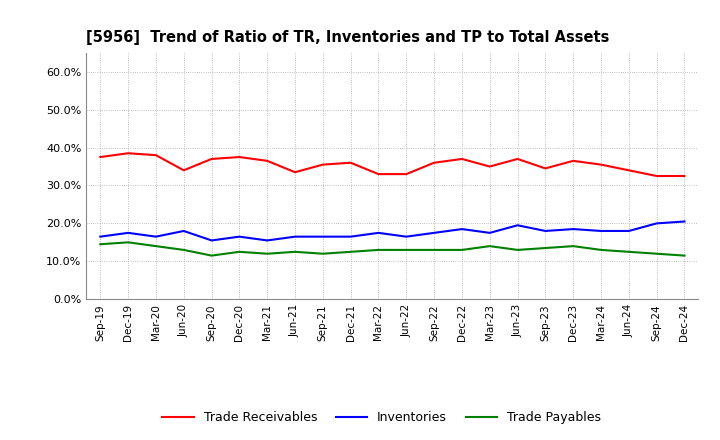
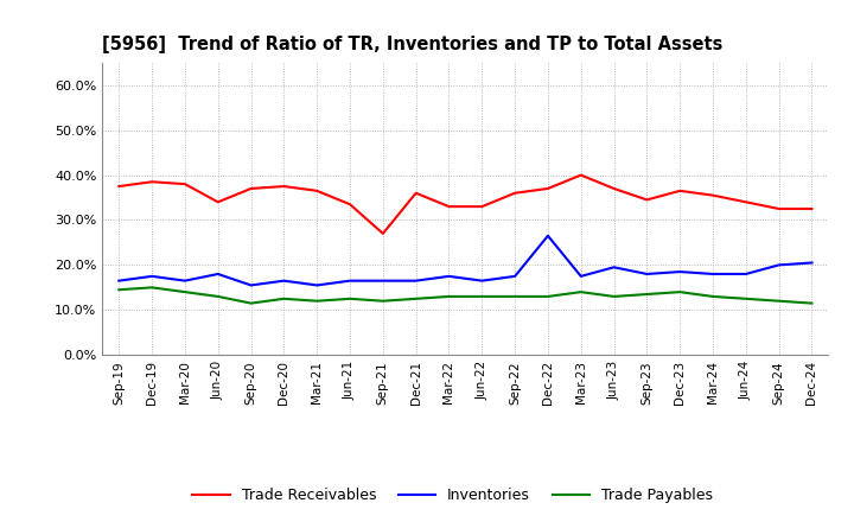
Trade Receivables/Sep-21: 35.5% -> 27.0%
Inventories/Dec-22: 18.5% -> 26.5%
Trade Receivables/Mar-23: 35.0% -> 40.0%
